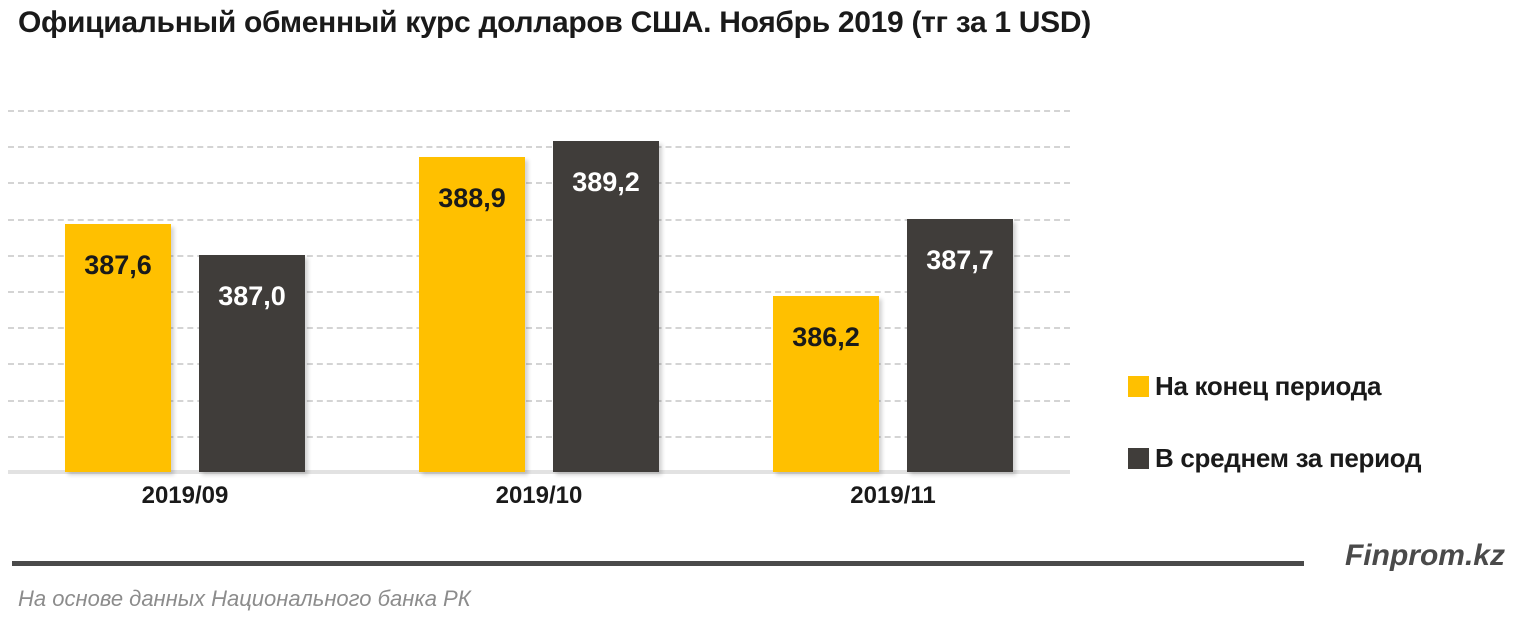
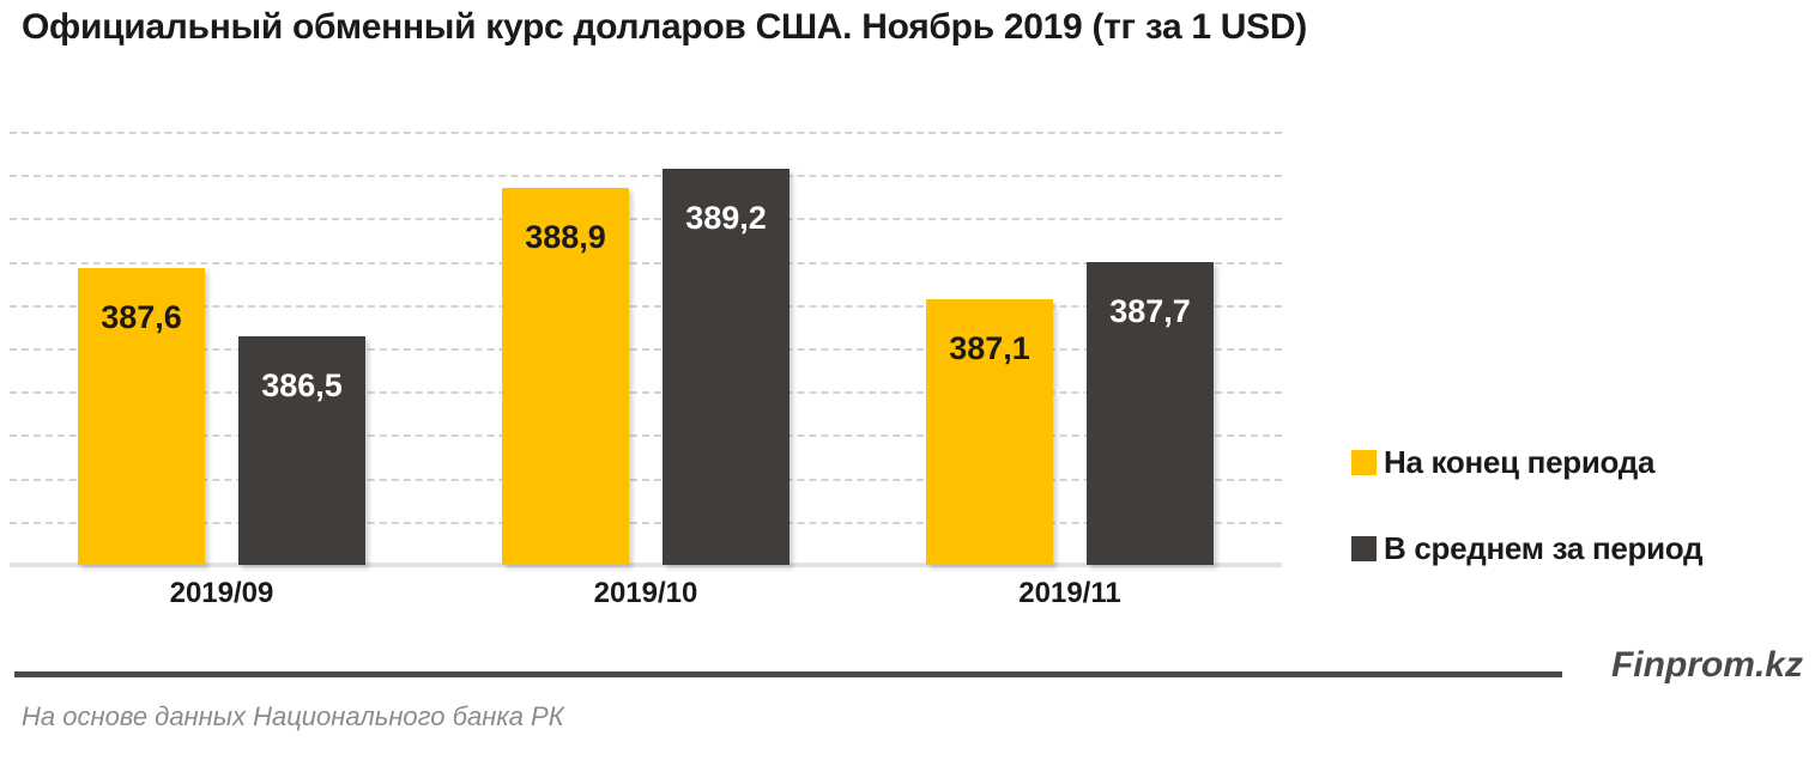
В среднем за период/2019/09: 387,0 -> 386,5
На конец периода/2019/11: 386,2 -> 387,1
